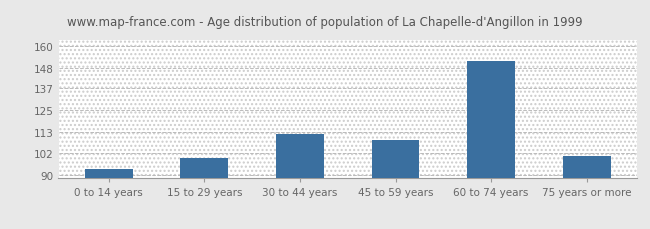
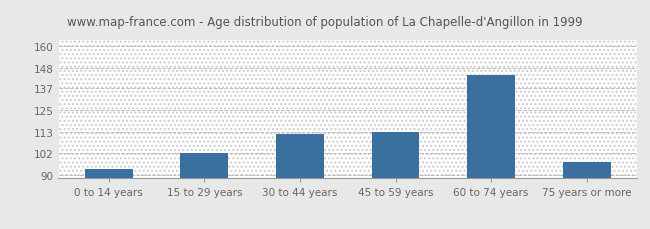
15 to 29 years: 99 -> 102
45 to 59 years: 109 -> 113
60 to 74 years: 152 -> 144
75 years or more: 100 -> 97
